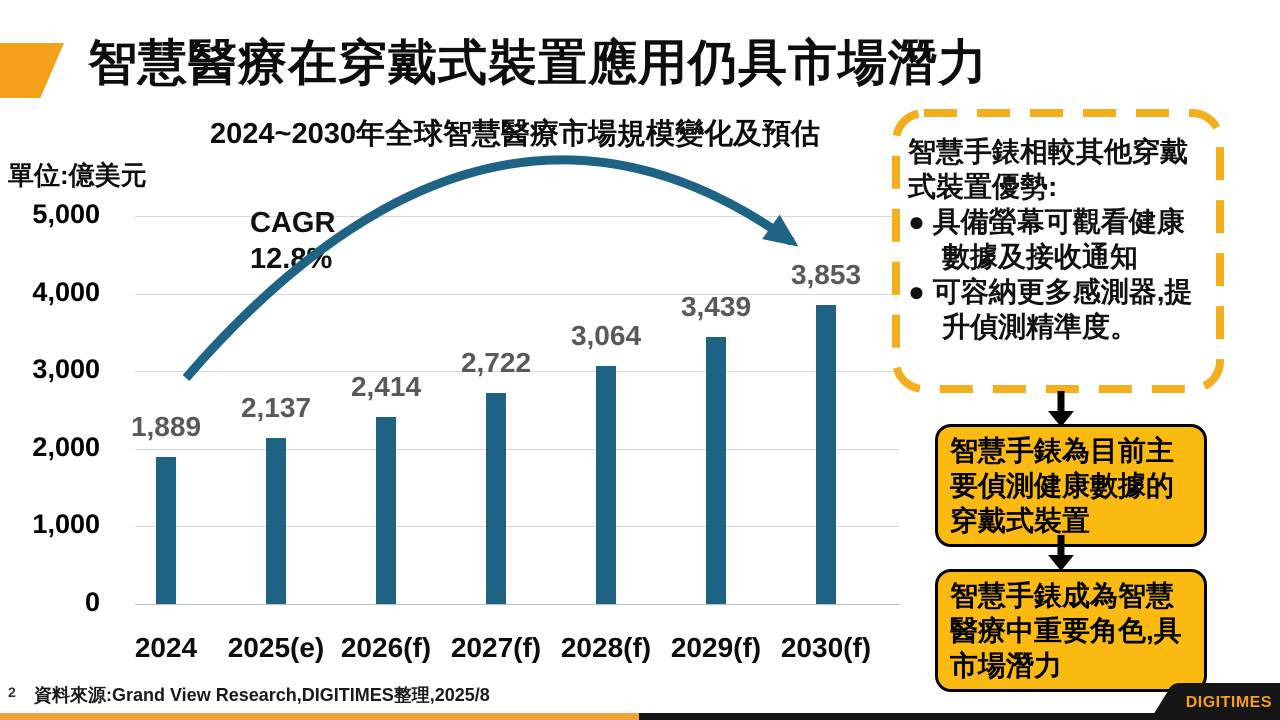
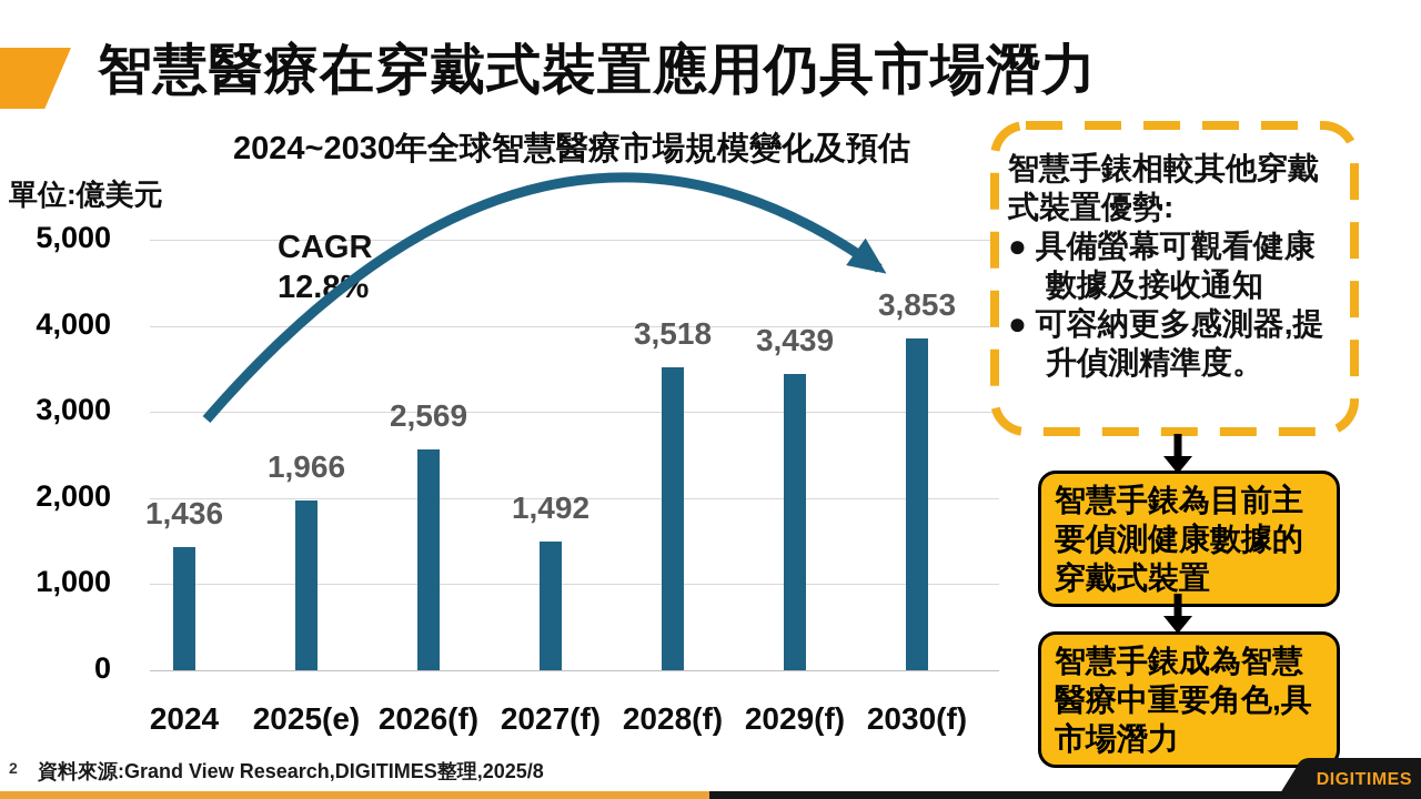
2024: 1,889 -> 1,436
2025(e): 2,137 -> 1,966
2026(f): 2,414 -> 2,569
2027(f): 2,722 -> 1,492
2028(f): 3,064 -> 3,518
